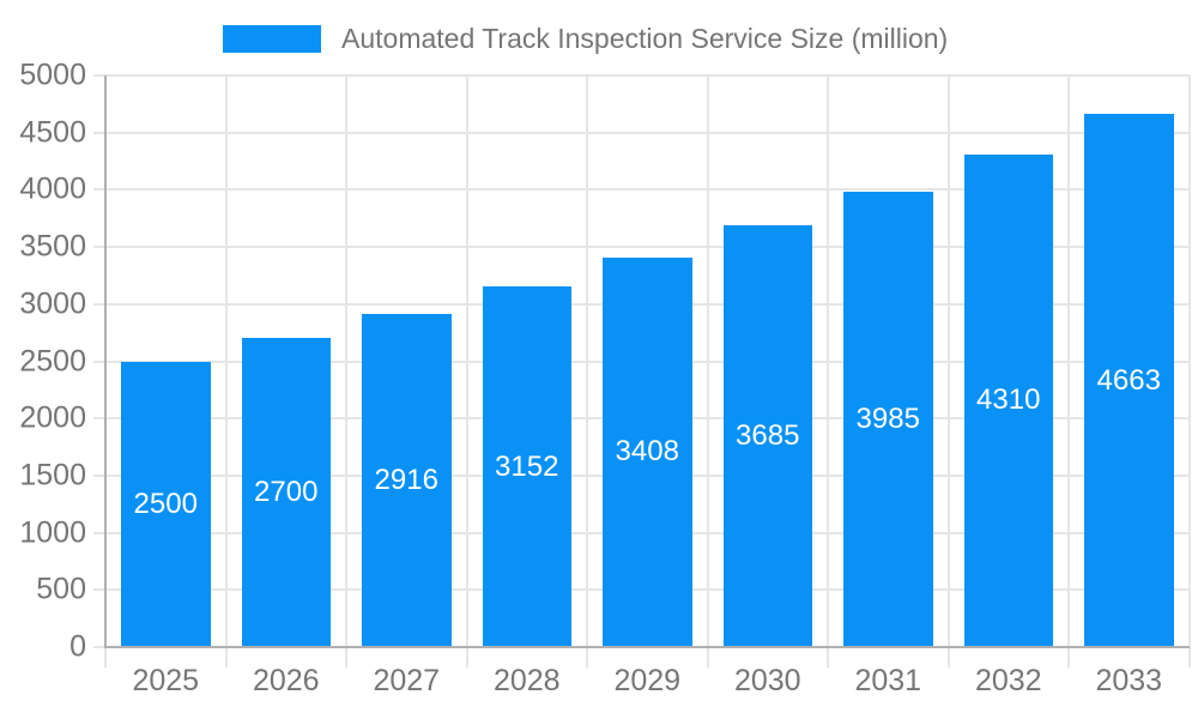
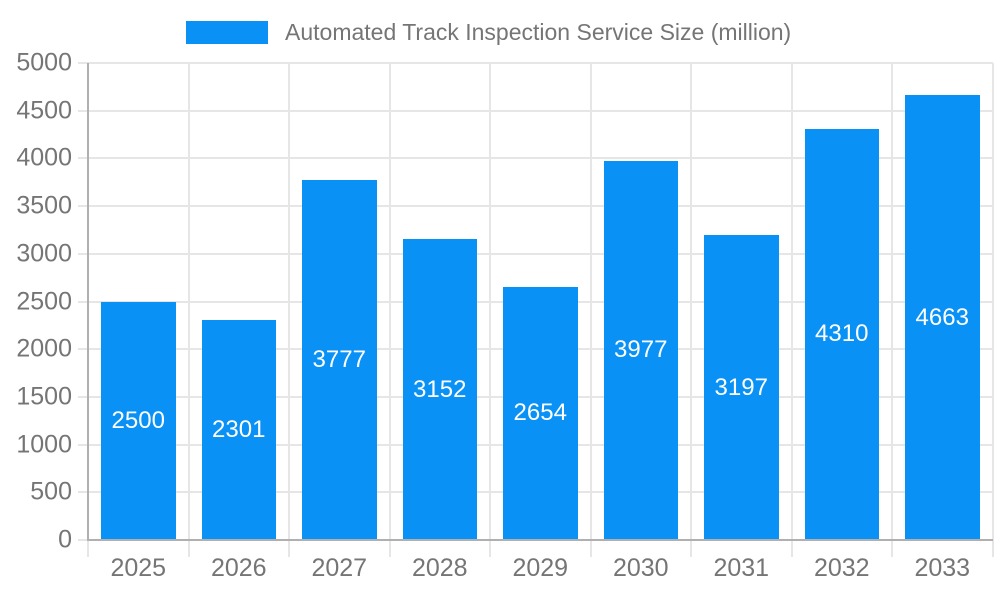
2026: 2700 -> 2301
2027: 2916 -> 3777
2029: 3408 -> 2654
2030: 3685 -> 3977
2031: 3985 -> 3197
